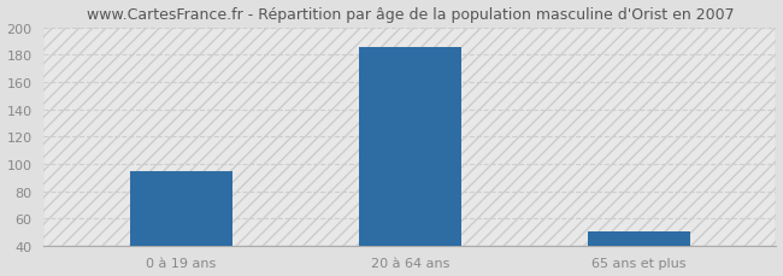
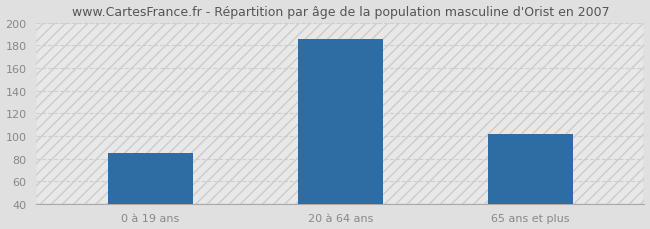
0 à 19 ans: 95 -> 85
65 ans et plus: 50 -> 102
